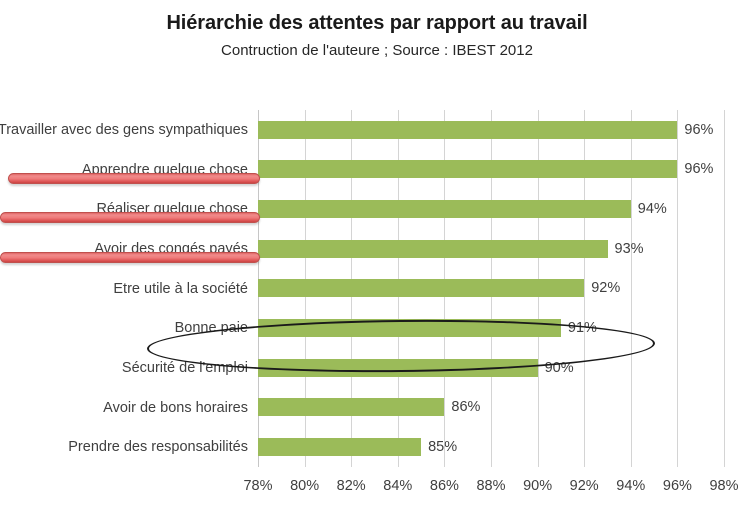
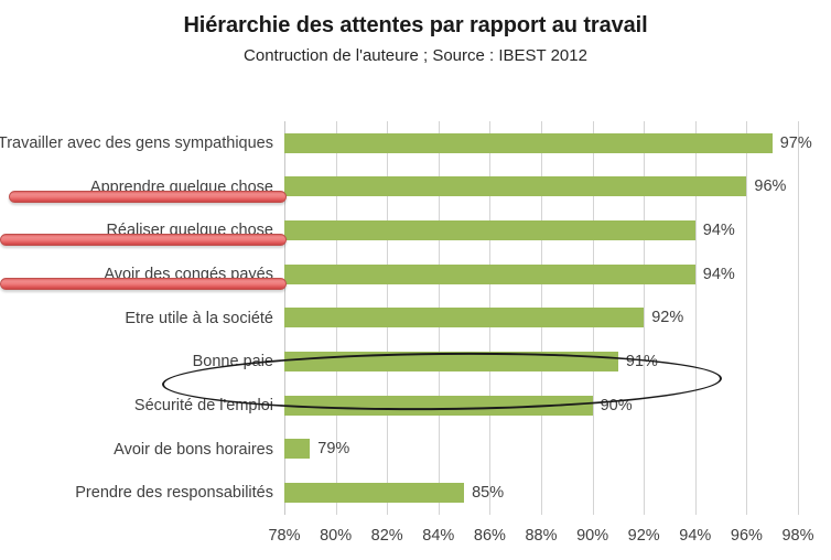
Travailler avec des gens sympathiques: 96% -> 97%
Avoir des congés payés: 93% -> 94%
Avoir de bons horaires: 86% -> 79%
